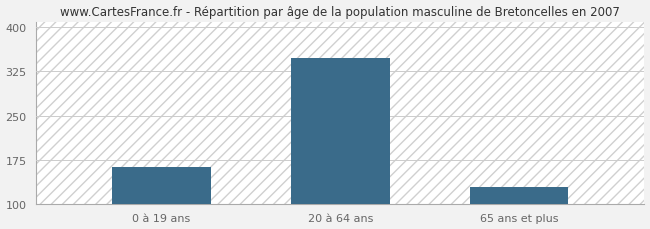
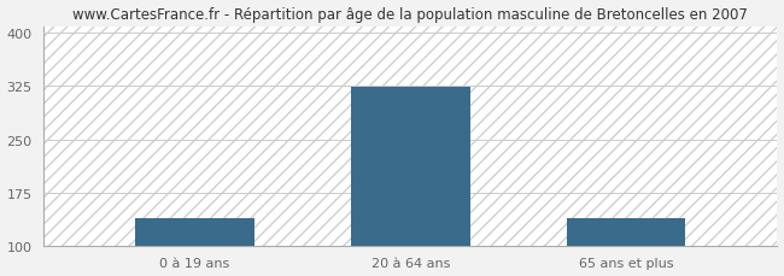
0 à 19 ans: 163 -> 138
20 à 64 ans: 348 -> 324
65 ans et plus: 128 -> 138
